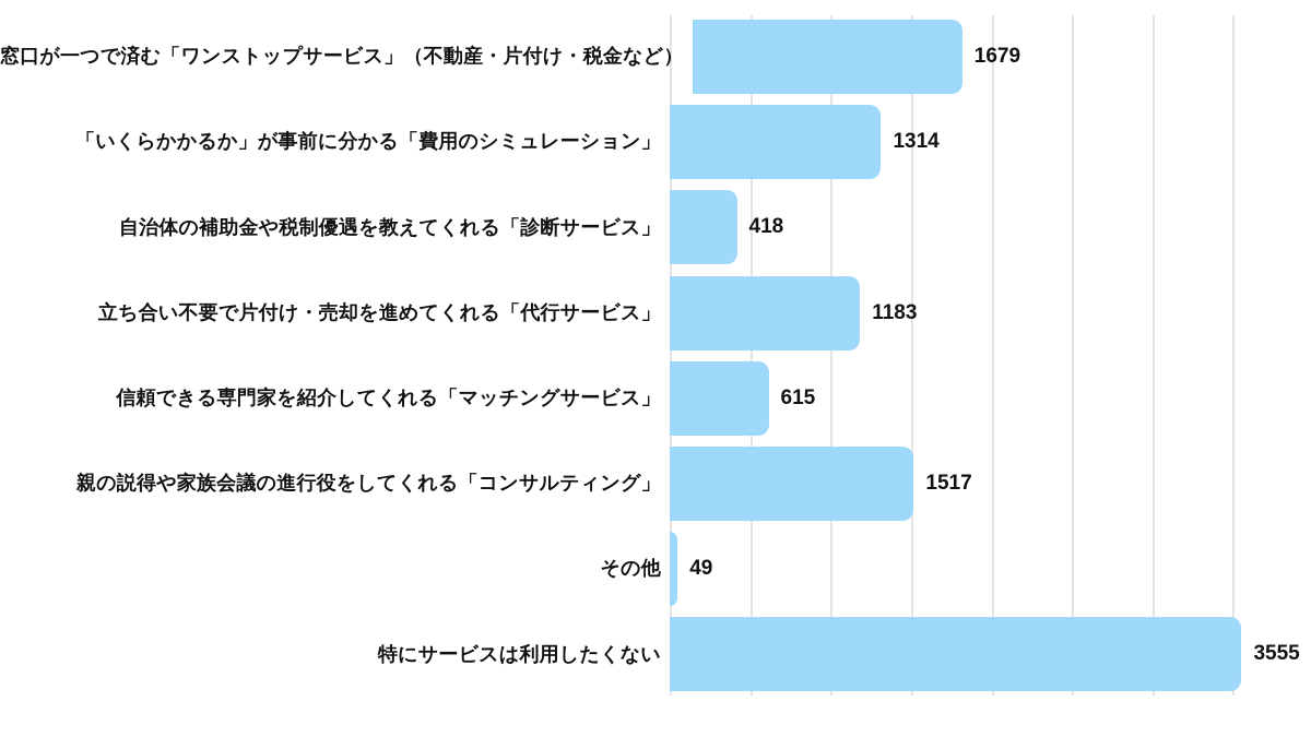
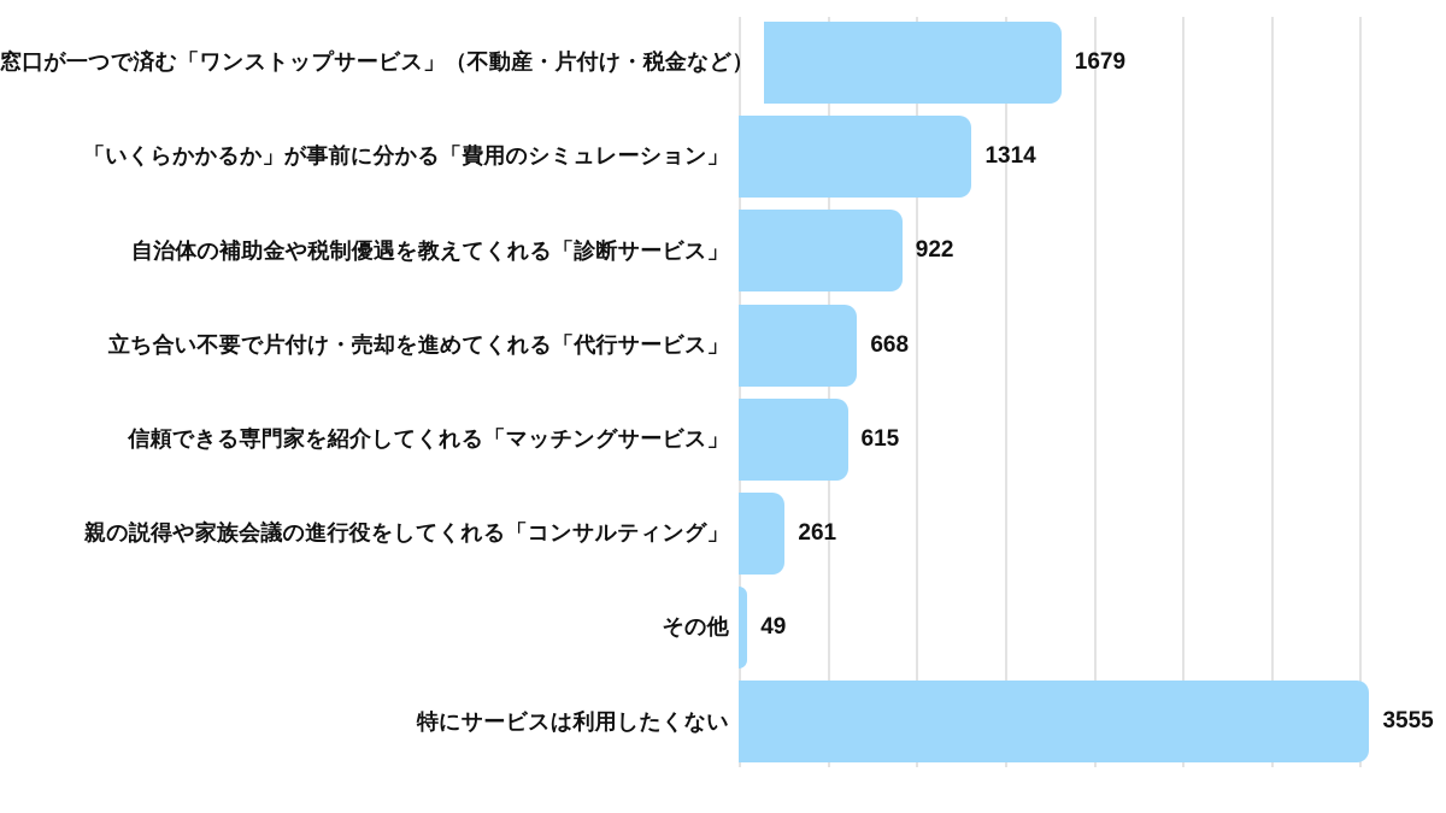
自治体の補助金や税制優遇を教えてくれる「診断サービス」: 418 -> 922
立ち合い不要で片付け・売却を進めてくれる「代行サービス」: 1183 -> 668
親の説得や家族会議の進行役をしてくれる「コンサルティング」: 1517 -> 261
